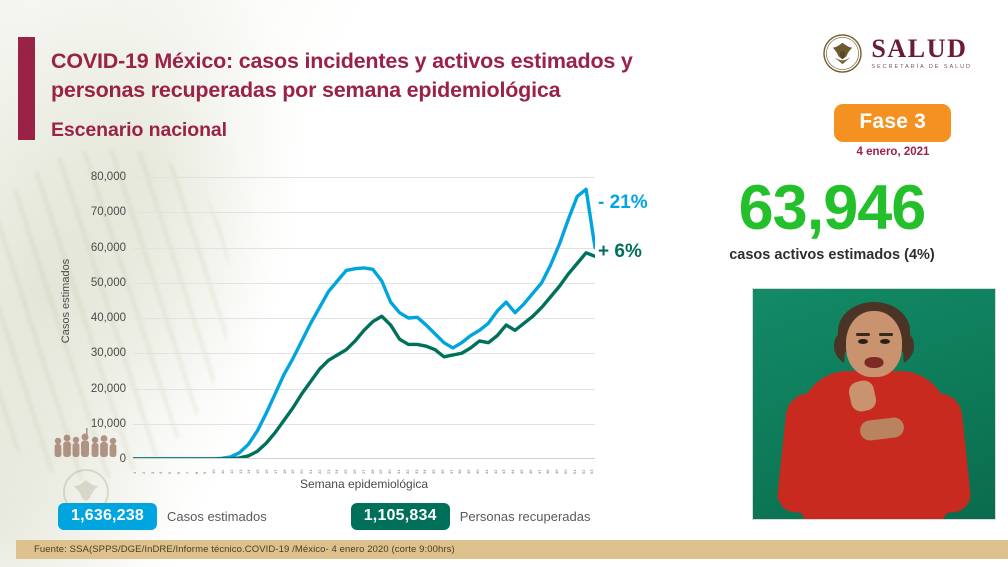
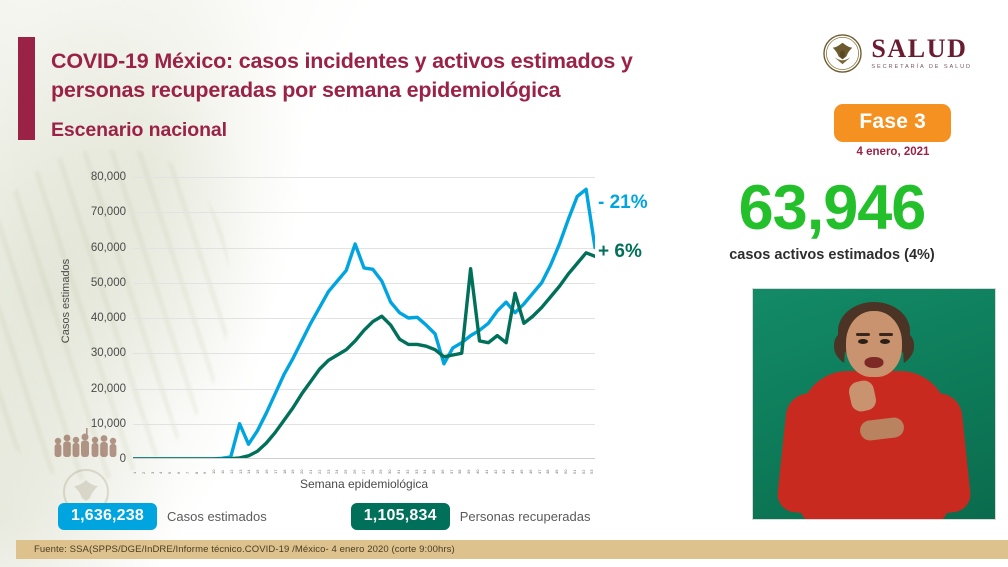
Casos estimados/13: 2000 -> 10000
Casos estimados/26: 54000 -> 61000
Casos estimados/36: 33000 -> 27000
Personas recuperadas/39: 32000 -> 54000
Personas recuperadas/43: 38000 -> 33000
Personas recuperadas/44: 36000 -> 47000
